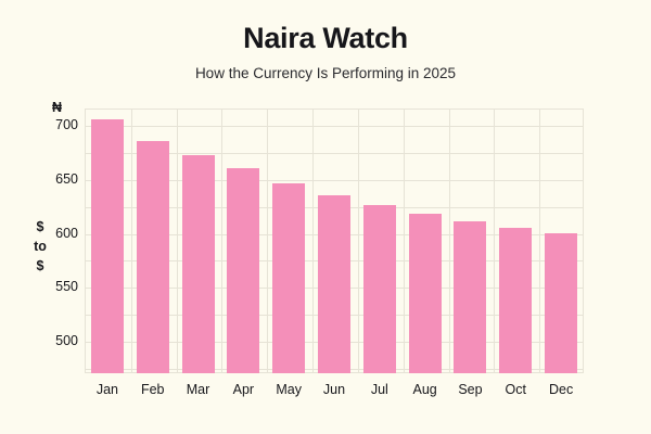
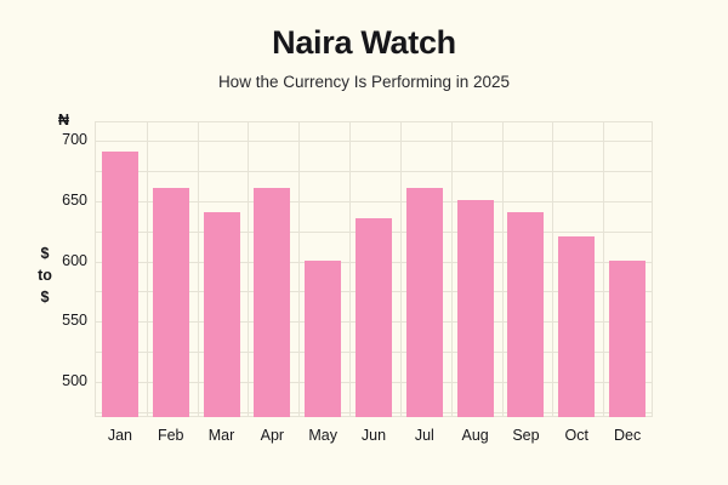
Jan: 700 -> 690
Feb: 680 -> 660
Mar: 670 -> 640
May: 650 -> 600
Jul: 630 -> 660
Aug: 620 -> 650
Sep: 610 -> 640
Oct: 600 -> 620
